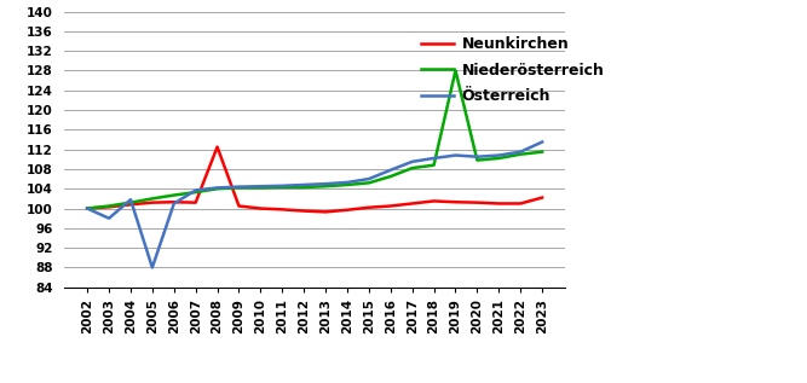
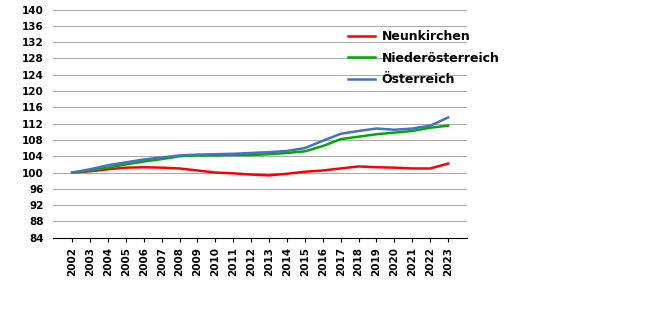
Österreich/2003: 98.0 -> 100.8
Österreich/2005: 88.0 -> 102.5
Österreich/2006: 101.0 -> 103.2
Neunkirchen/2008: 112.5 -> 101.0
Niederösterreich/2019: 128.0 -> 109.4
